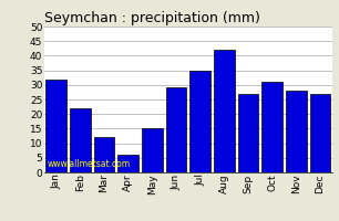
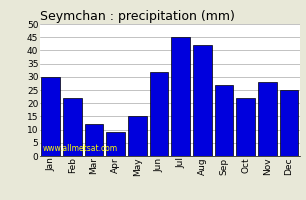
Jan: 32 -> 30
Apr: 6 -> 9
Jun: 29 -> 32
Jul: 35 -> 45
Oct: 31 -> 22
Dec: 27 -> 25
